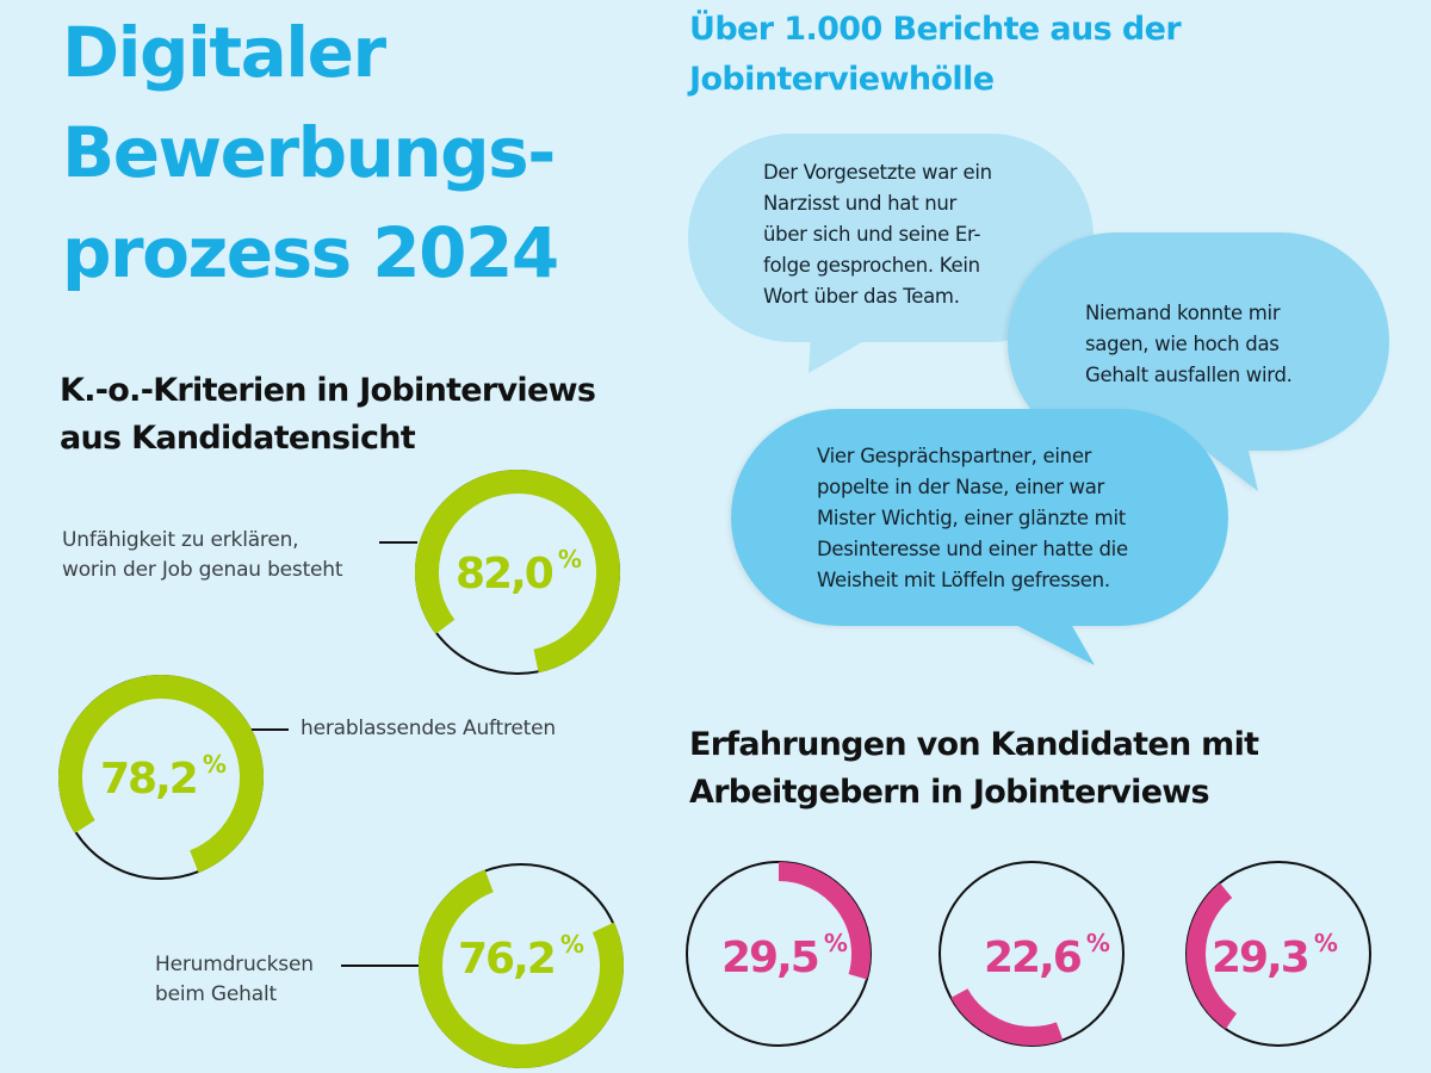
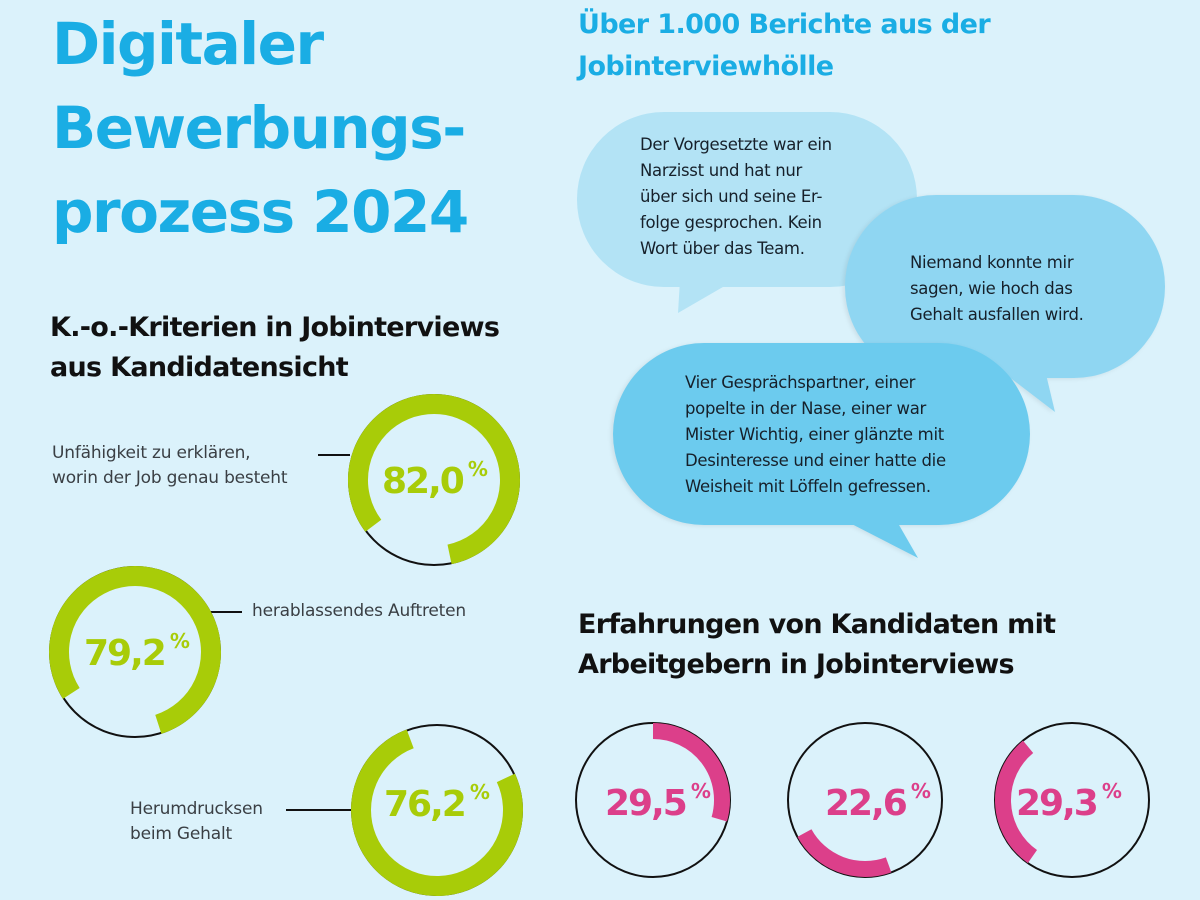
K.-o.-Kriterien in Jobinterviews aus Kandidatensicht/herablassendes Auftreten: 78,2 -> 79,2
